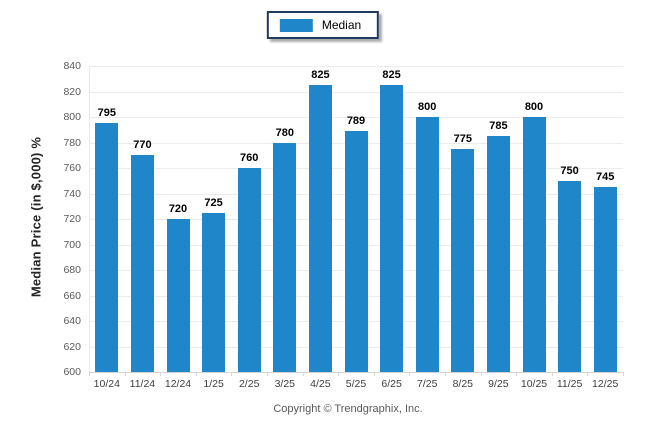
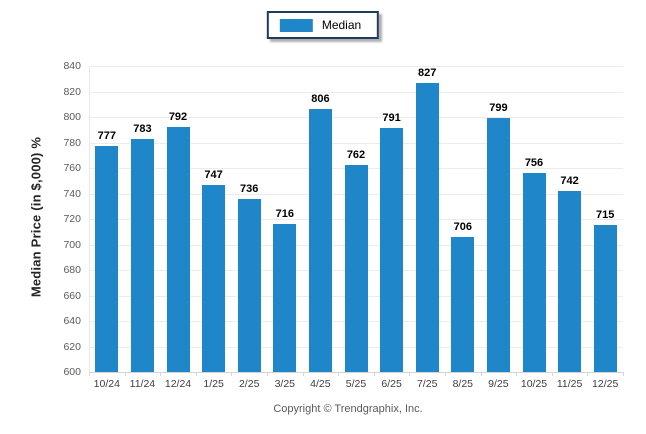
10/24: 795 -> 777
11/24: 770 -> 783
12/24: 720 -> 792
1/25: 725 -> 747
2/25: 760 -> 736
3/25: 780 -> 716
4/25: 825 -> 806
5/25: 789 -> 762
6/25: 825 -> 791
7/25: 800 -> 827
8/25: 775 -> 706
9/25: 785 -> 799
10/25: 800 -> 756
11/25: 750 -> 742
12/25: 745 -> 715
